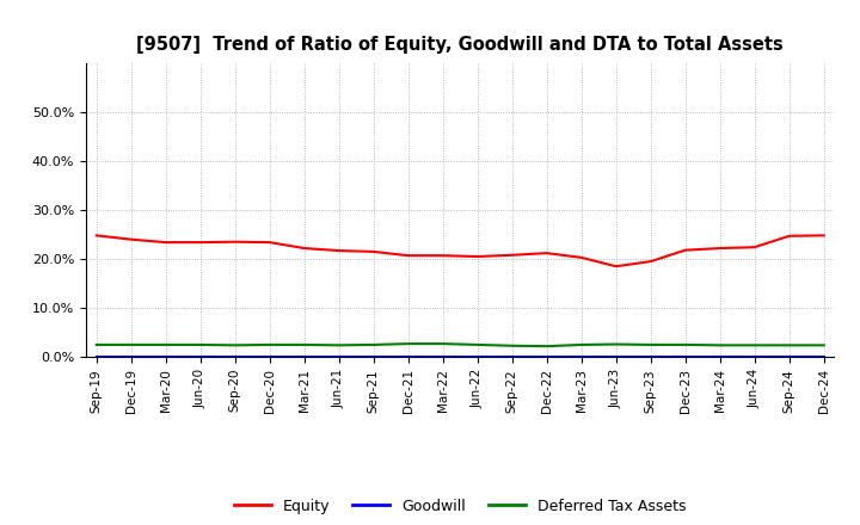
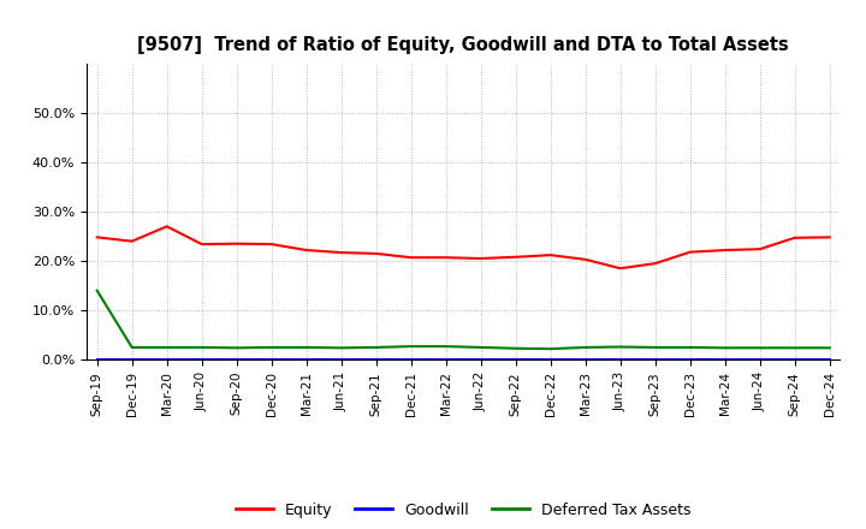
Deferred Tax Assets/Sep-19: 2.5% -> 14.0%
Equity/Mar-20: 23.4% -> 27.0%
